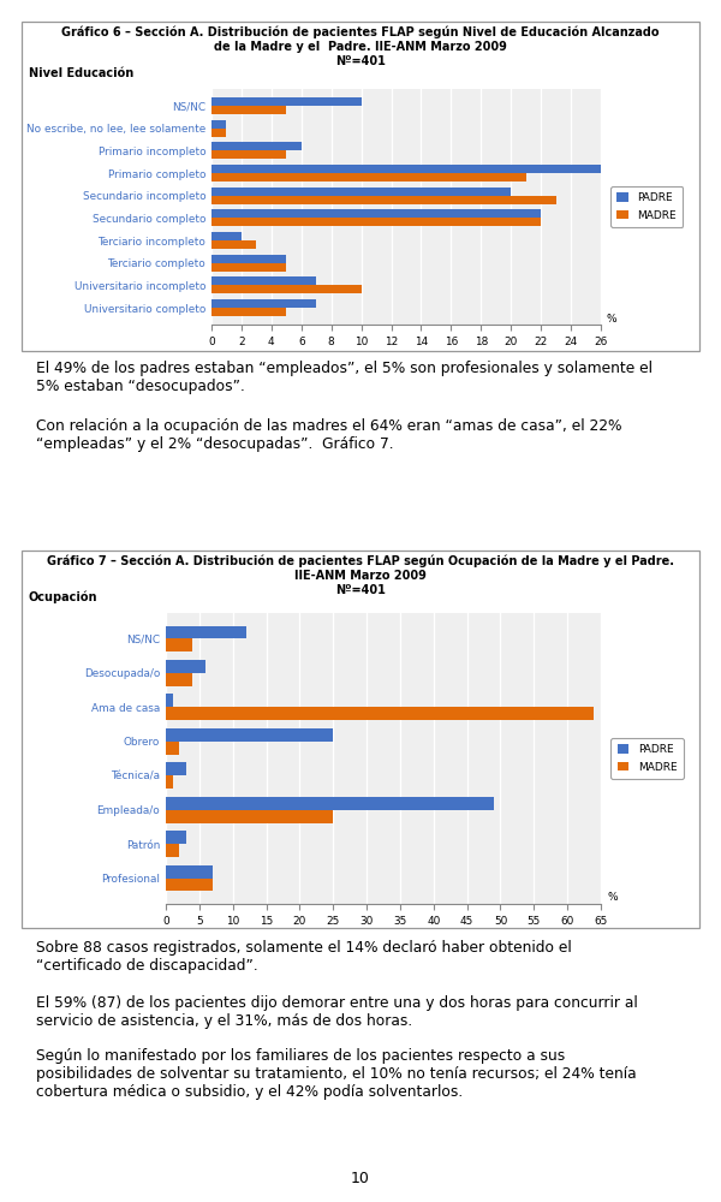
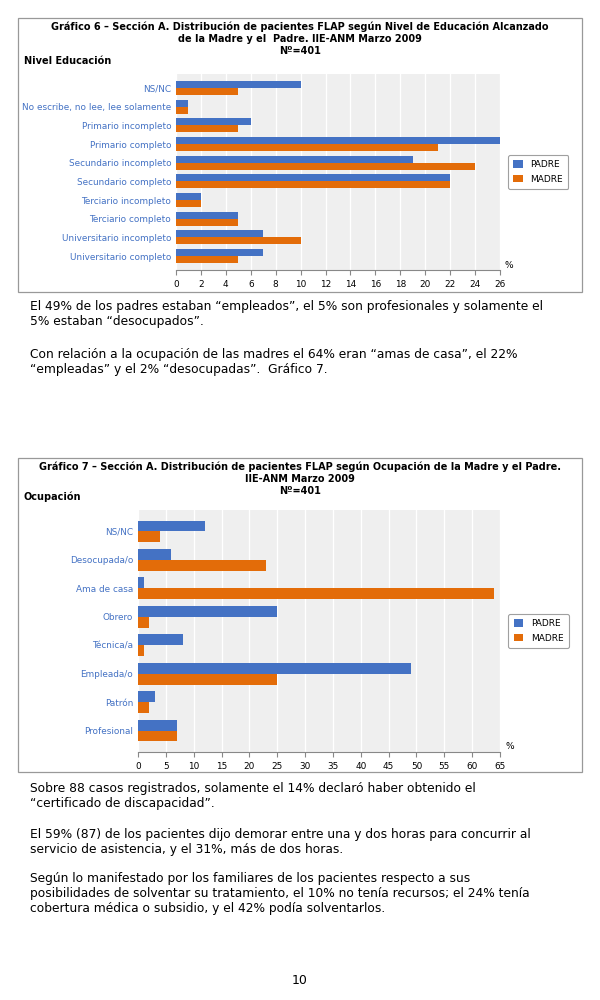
PADRE/Secundario incompleto: 20 -> 19
MADRE/Secundario incompleto: 23 -> 24
MADRE/Terciario incompleto: 3 -> 2
MADRE/Desocupada/o: 4 -> 23
PADRE/Técnica/a: 3 -> 8
